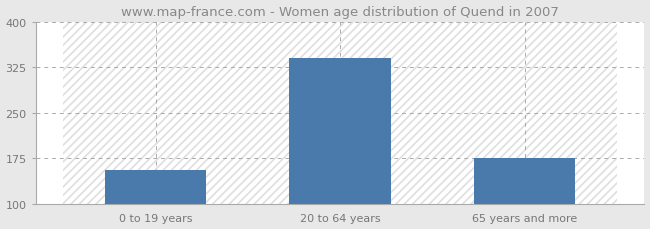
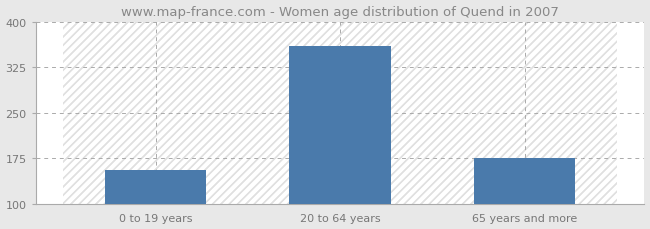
20 to 64 years: 340 -> 360
